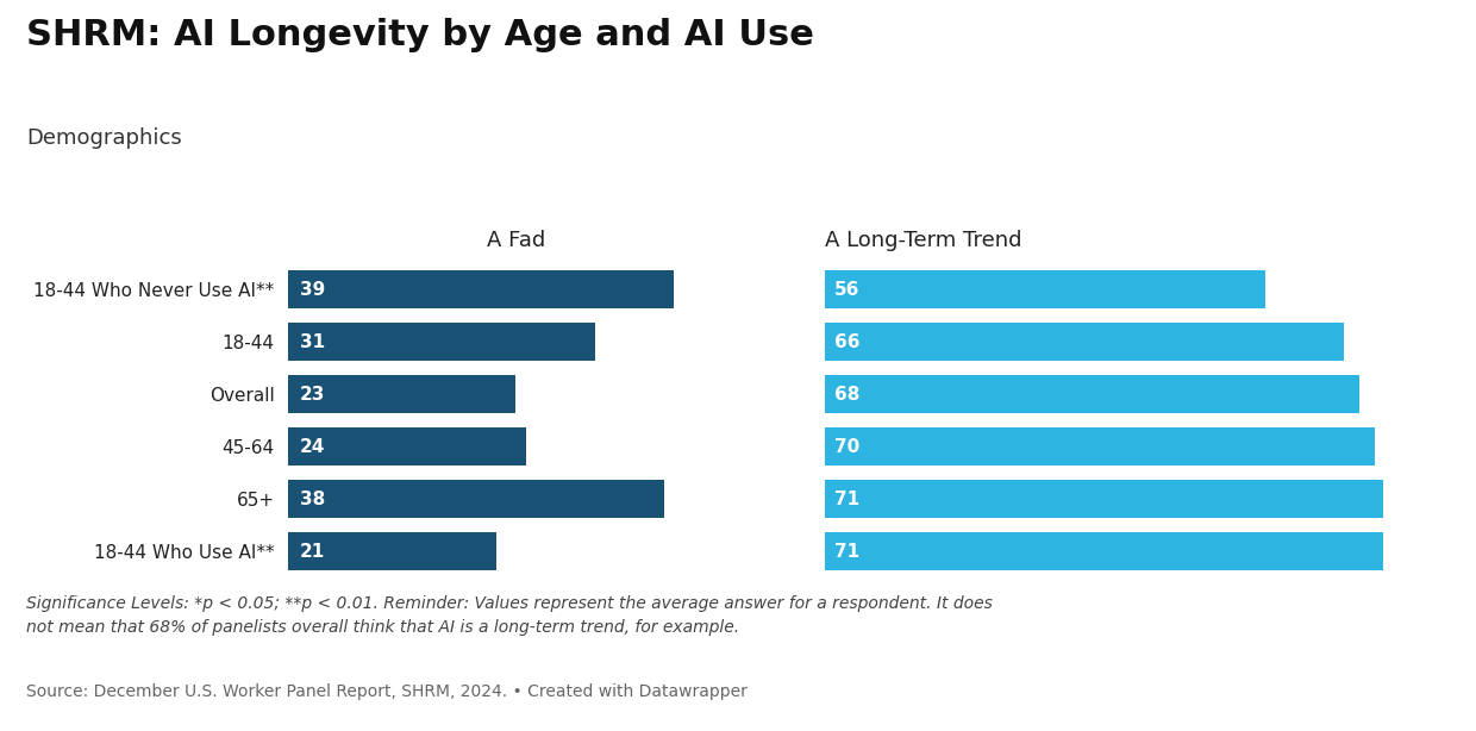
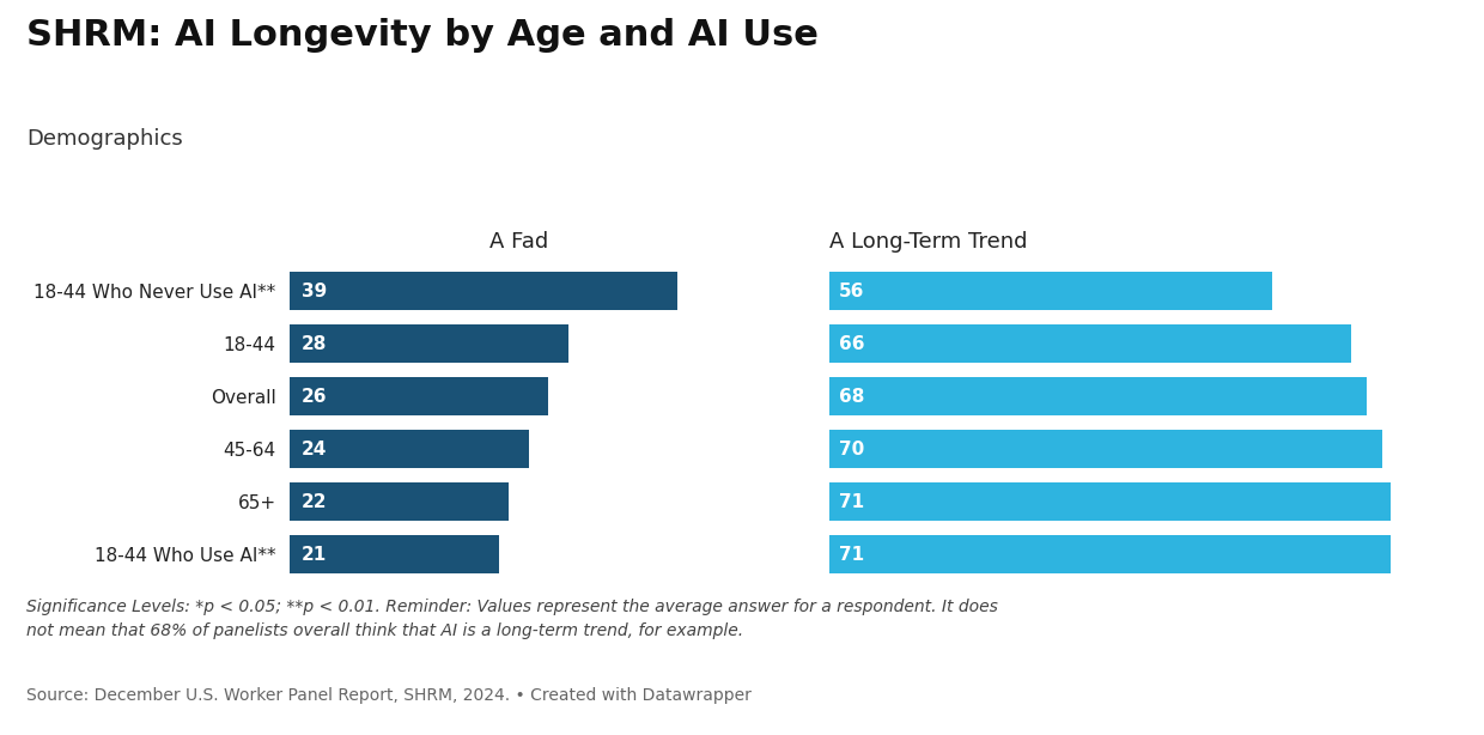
A Fad/18-44: 31 -> 28
A Fad/Overall: 23 -> 26
A Fad/65+: 38 -> 22
